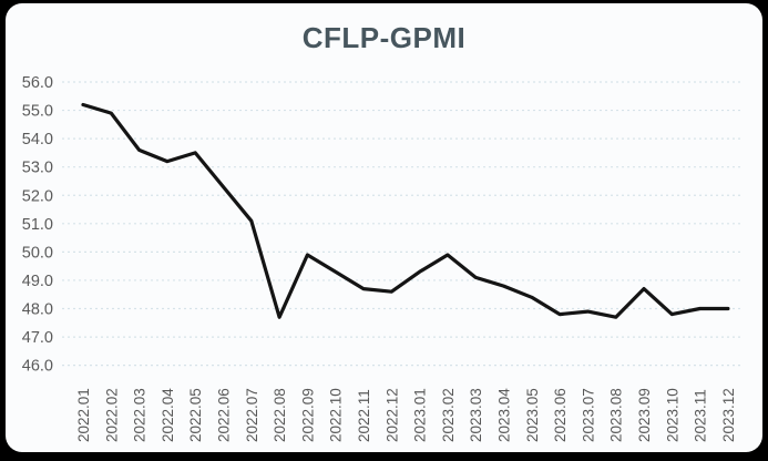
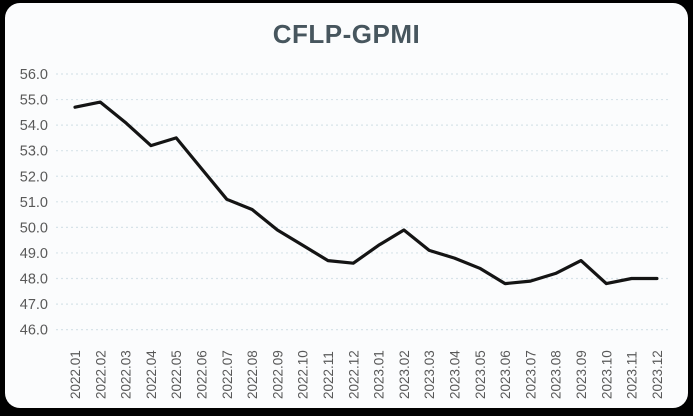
2022.01: 55.2 -> 54.7
2022.03: 53.6 -> 54.1
2022.08: 47.7 -> 50.7
2023.08: 47.7 -> 48.2
